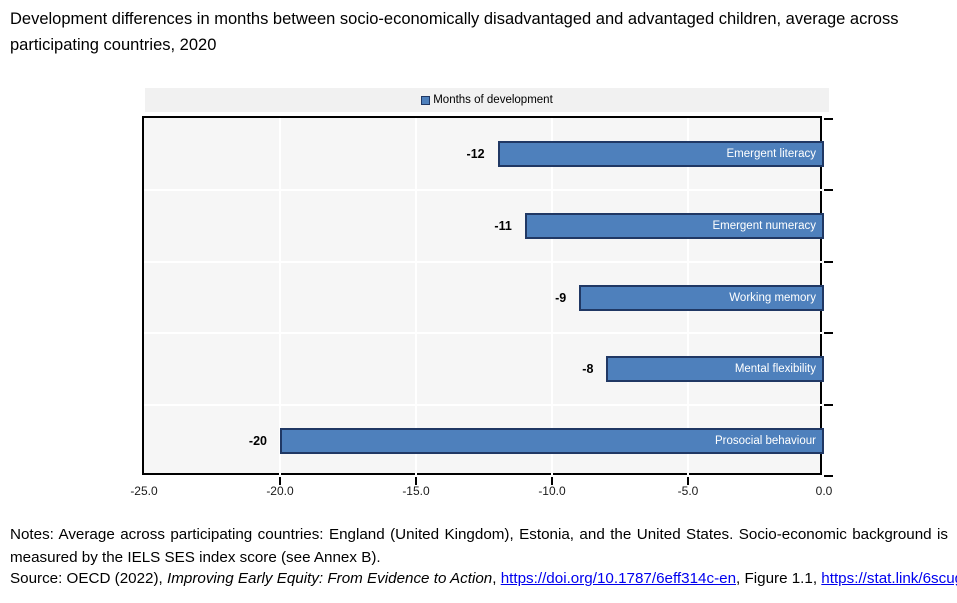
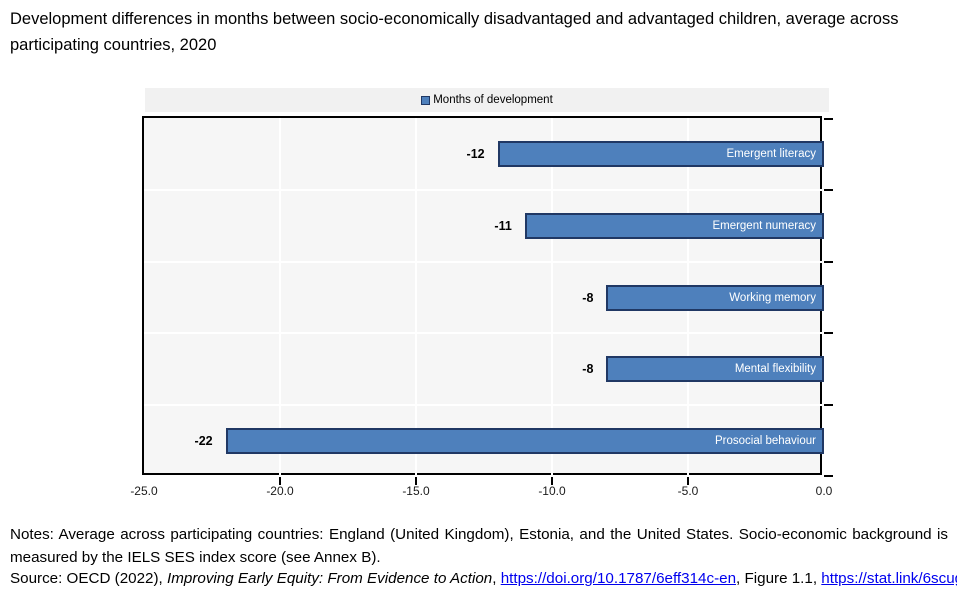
Working memory: -9 -> -8
Prosocial behaviour: -20 -> -22
